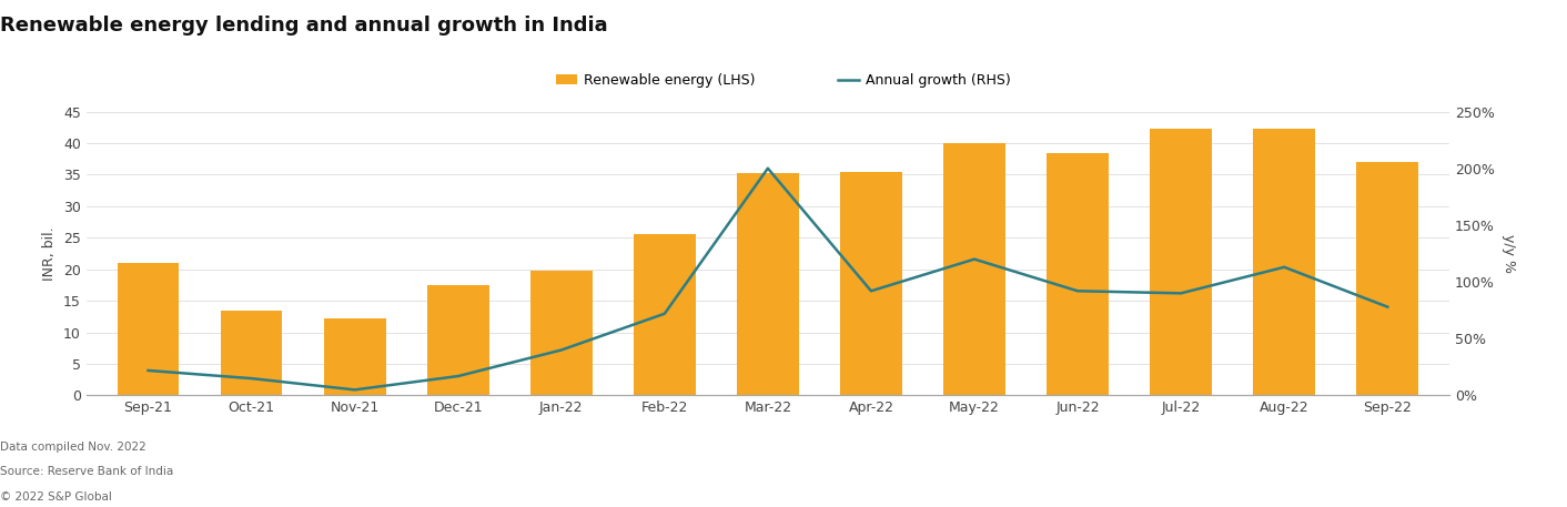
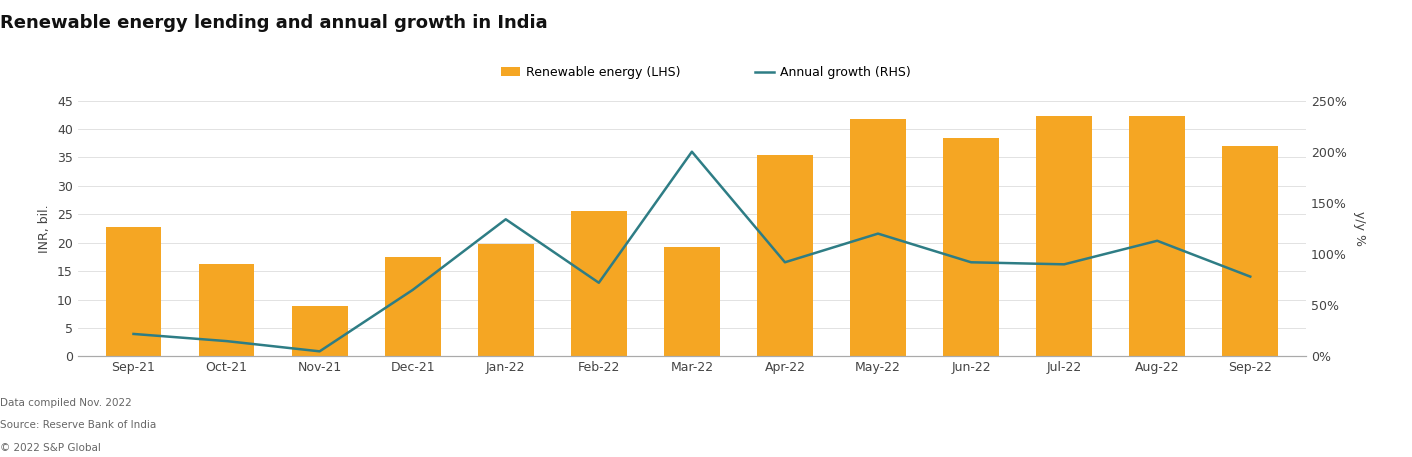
Renewable energy (LHS)/Sep-21: 21.0 -> 22.8
Renewable energy (LHS)/Oct-21: 13.5 -> 16.2
Renewable energy (LHS)/Nov-21: 12.2 -> 8.8
Annual growth (RHS)/Dec-21: 17% -> 65%
Annual growth (RHS)/Jan-22: 40% -> 134%
Renewable energy (LHS)/Mar-22: 35.2 -> 19.2
Renewable energy (LHS)/May-22: 40.0 -> 41.8
